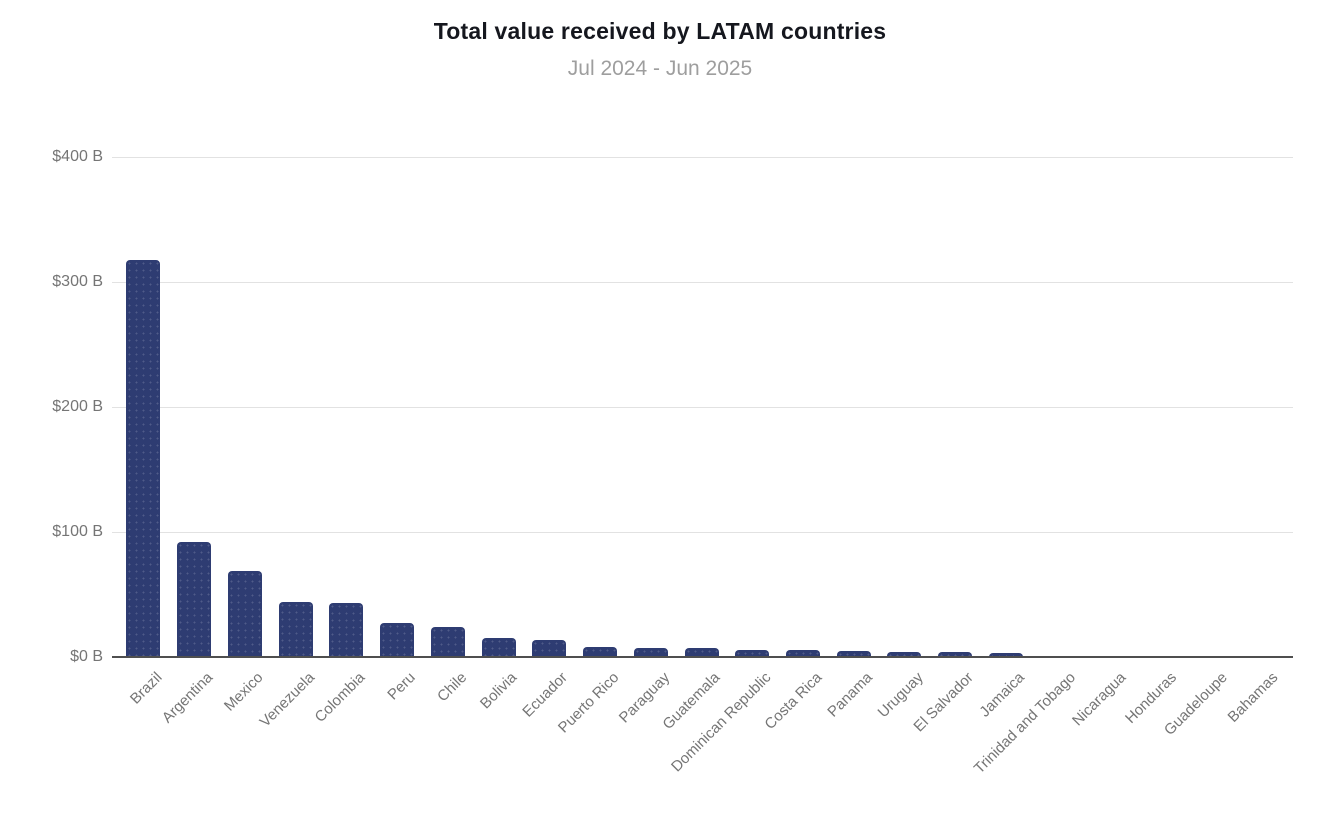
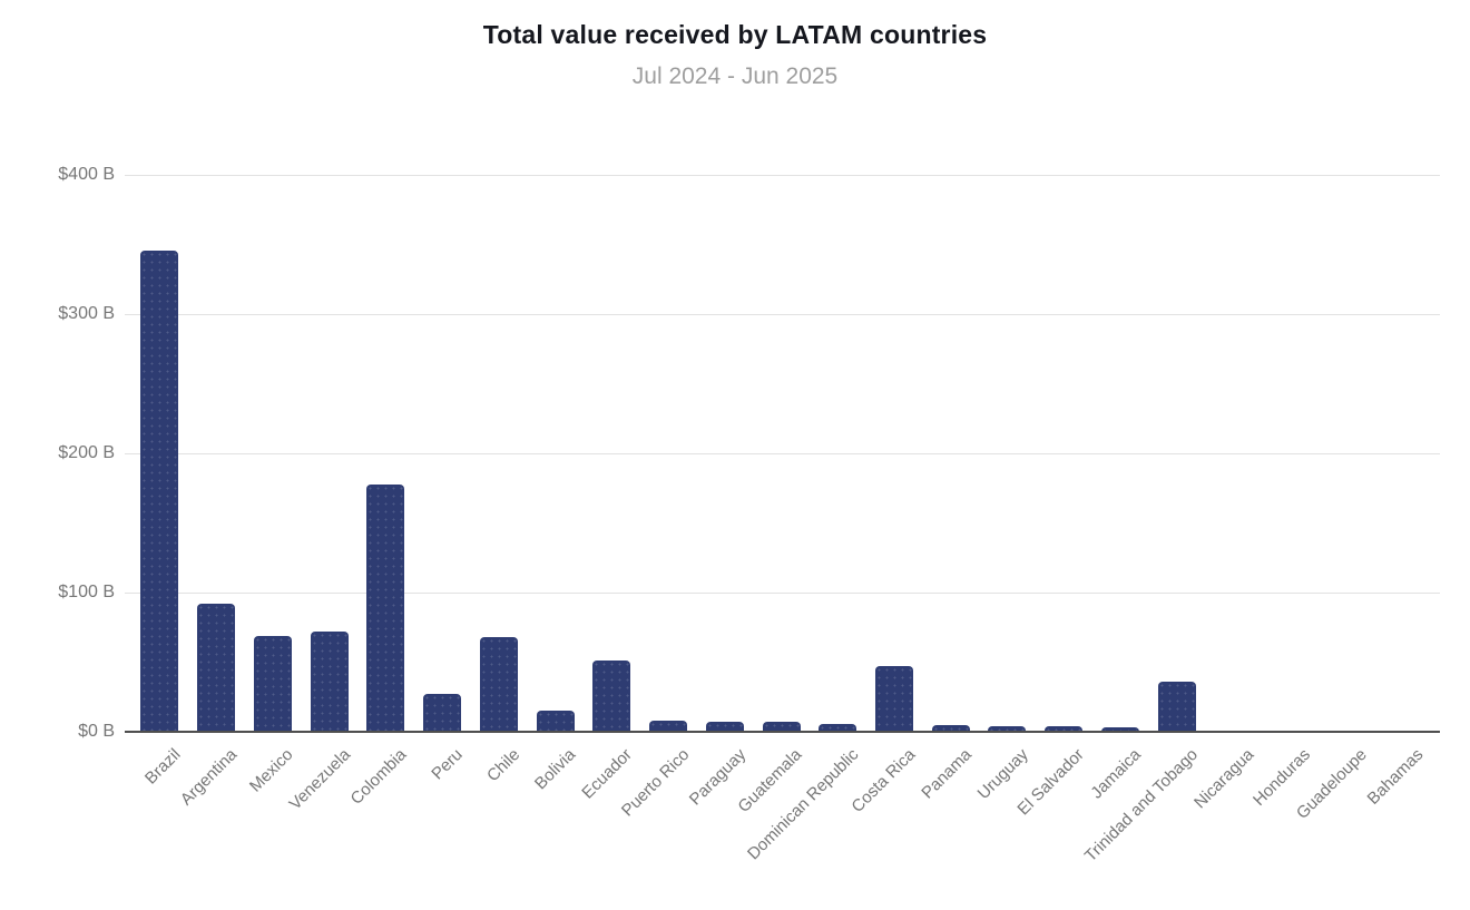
Brazil: $318B -> $346B
Venezuela: $44B -> $72B
Colombia: $43B -> $178B
Chile: $24B -> $68B
Ecuador: $14B -> $51B
Costa Rica: $6B -> $47B
Trinidad and Tobago: $1B -> $36B
